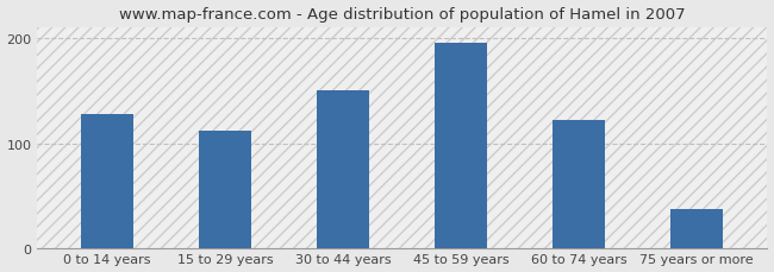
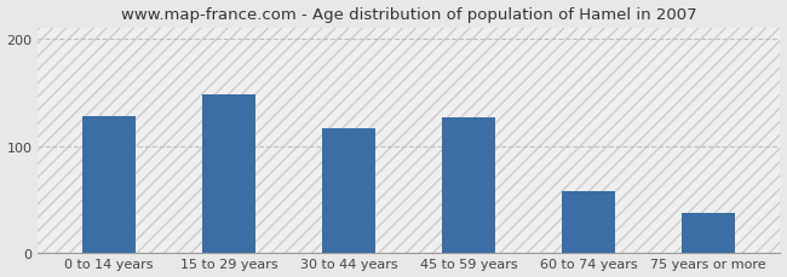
15 to 29 years: 112 -> 148
30 to 44 years: 150 -> 116
45 to 59 years: 195 -> 126
60 to 74 years: 122 -> 58
